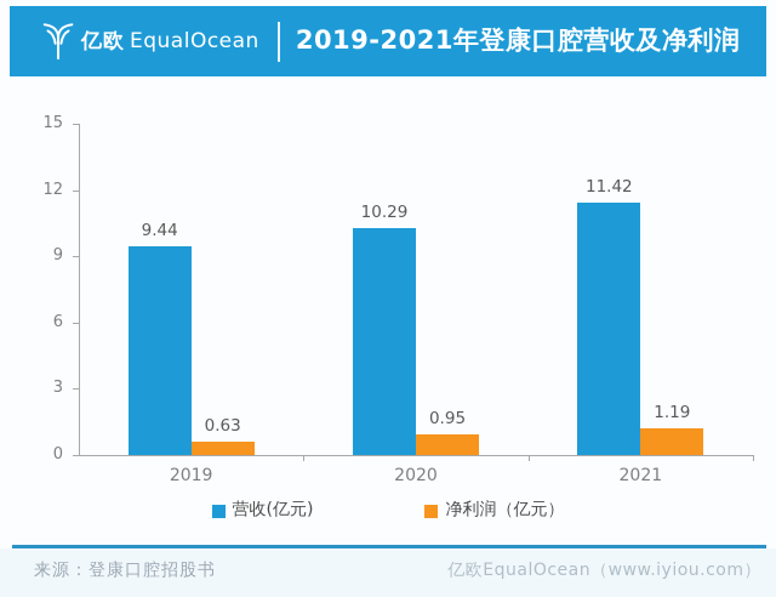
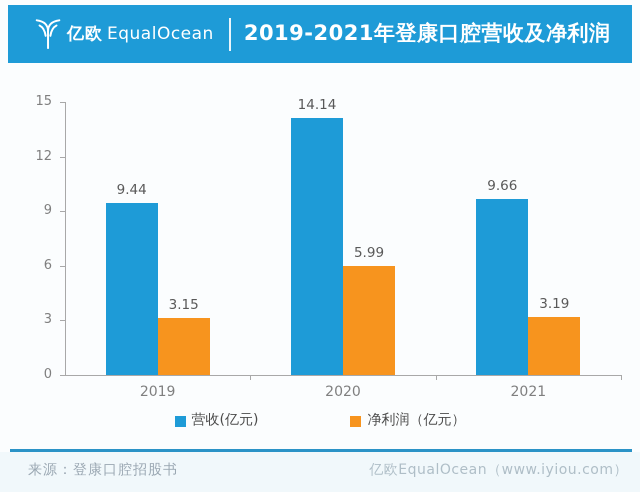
净利润（亿元）/2019: 0.63 -> 3.15
营收(亿元)/2020: 10.29 -> 14.14
净利润（亿元）/2020: 0.95 -> 5.99
营收(亿元)/2021: 11.42 -> 9.66
净利润（亿元）/2021: 1.19 -> 3.19
